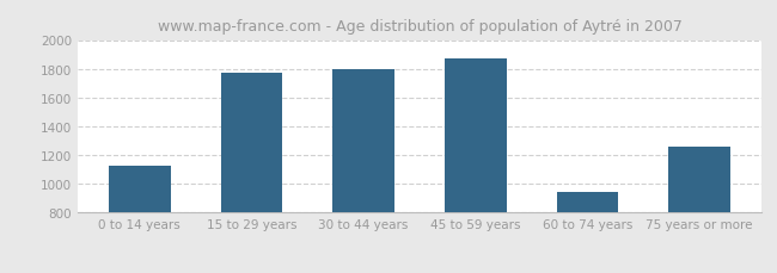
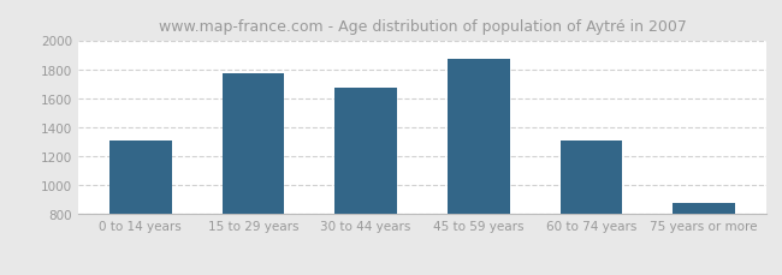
0 to 14 years: 1130 -> 1310
30 to 44 years: 1800 -> 1680
60 to 74 years: 940 -> 1310
75 years or more: 1260 -> 880
